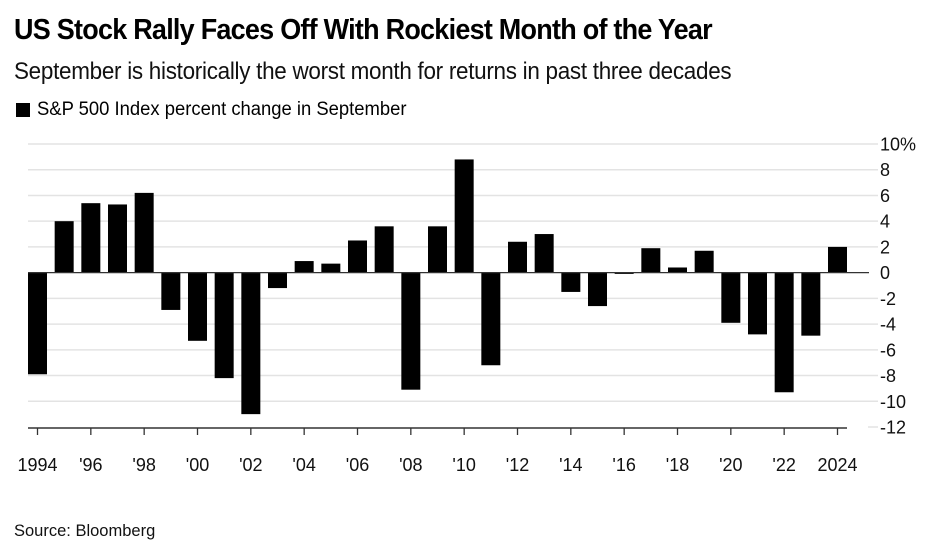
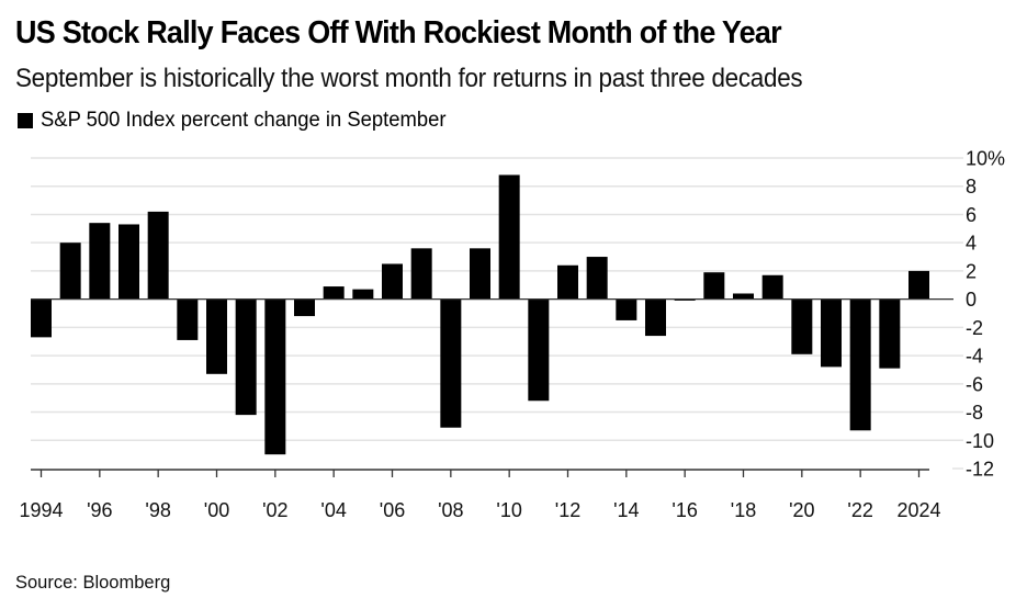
1994: -7.9% -> -2.7%
